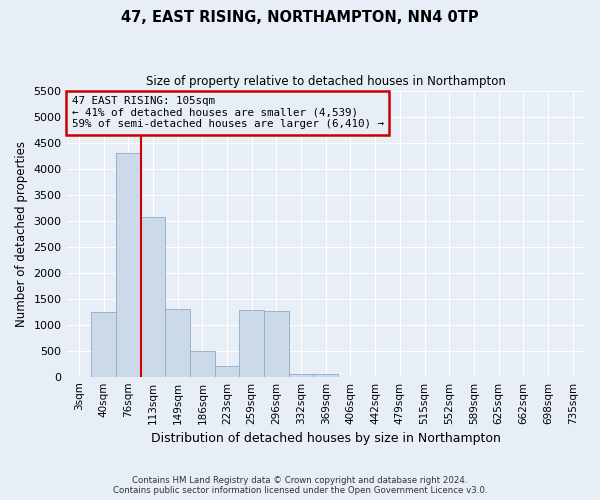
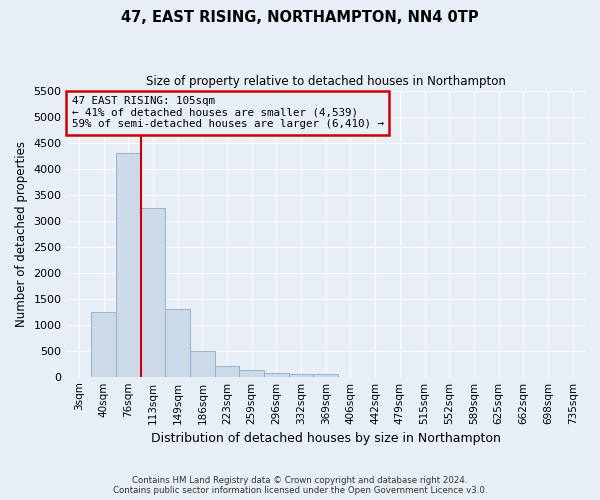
113sqm: 3060 -> 3250
259sqm: 1280 -> 120
296sqm: 1260 -> 80
